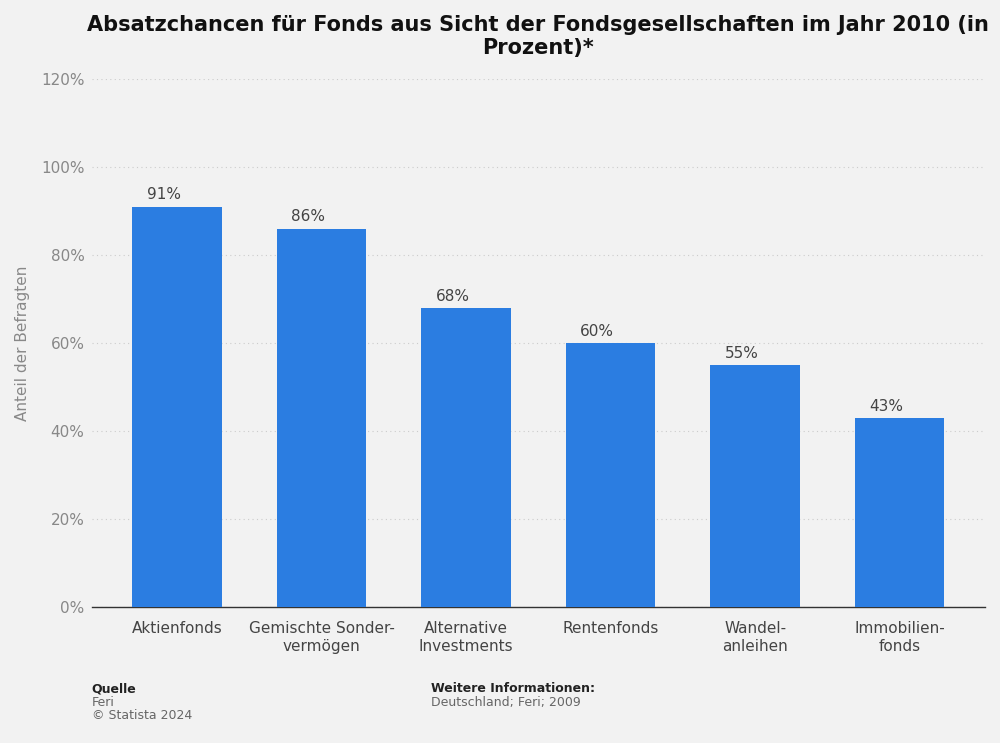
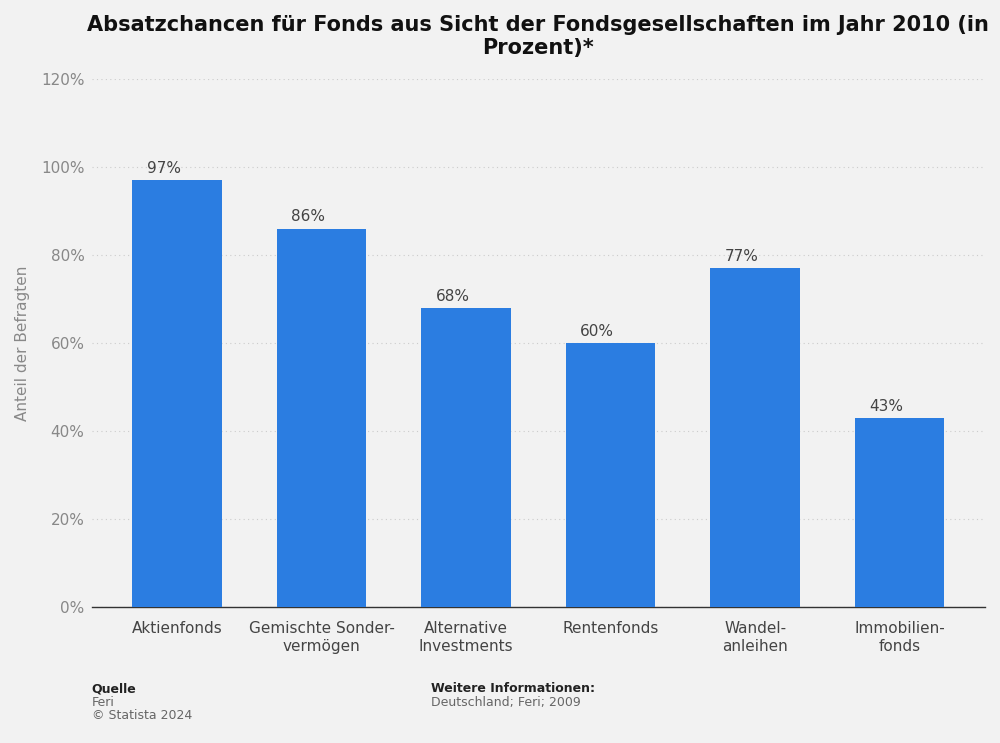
Aktienfonds: 91% -> 97%
Wandel- anleihen: 55% -> 77%
